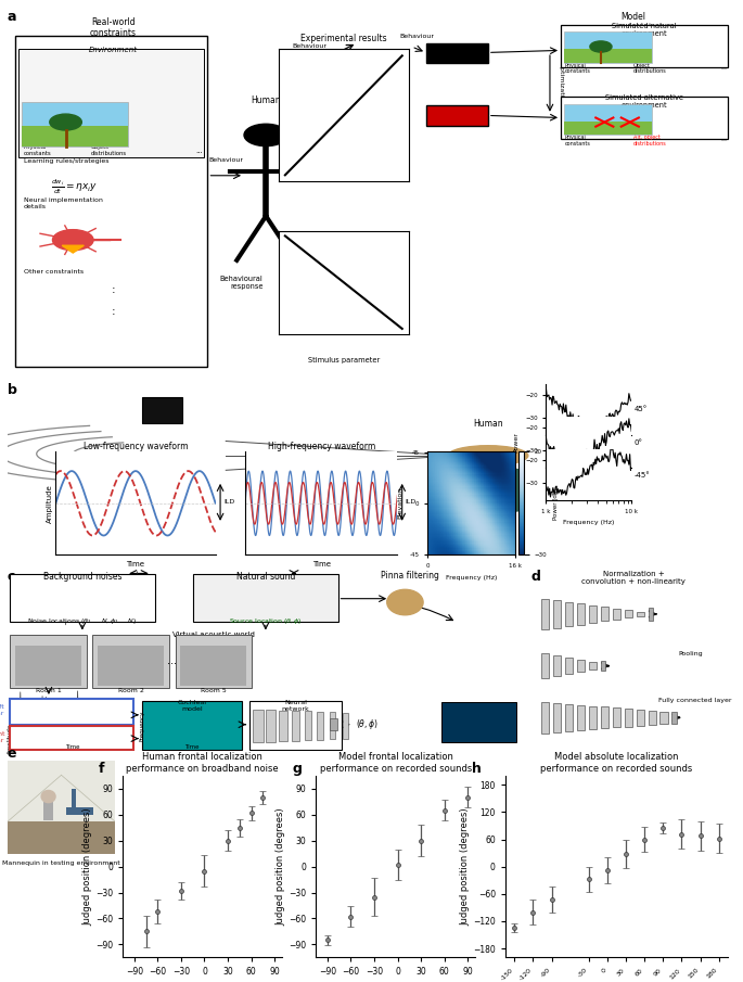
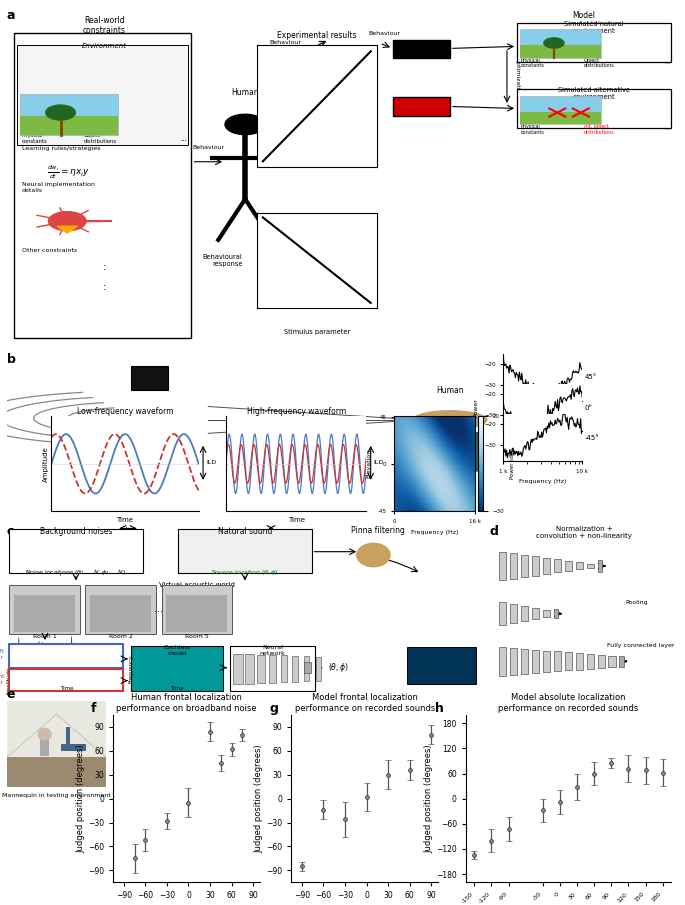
Human frontal localization performance on broadband noise/30: 30 -> 84
Model frontal localization performance on recorded sounds/−60: -58 -> -14
Model frontal localization performance on recorded sounds/−30: -35 -> -26
Model frontal localization performance on recorded sounds/60: 65 -> 36
